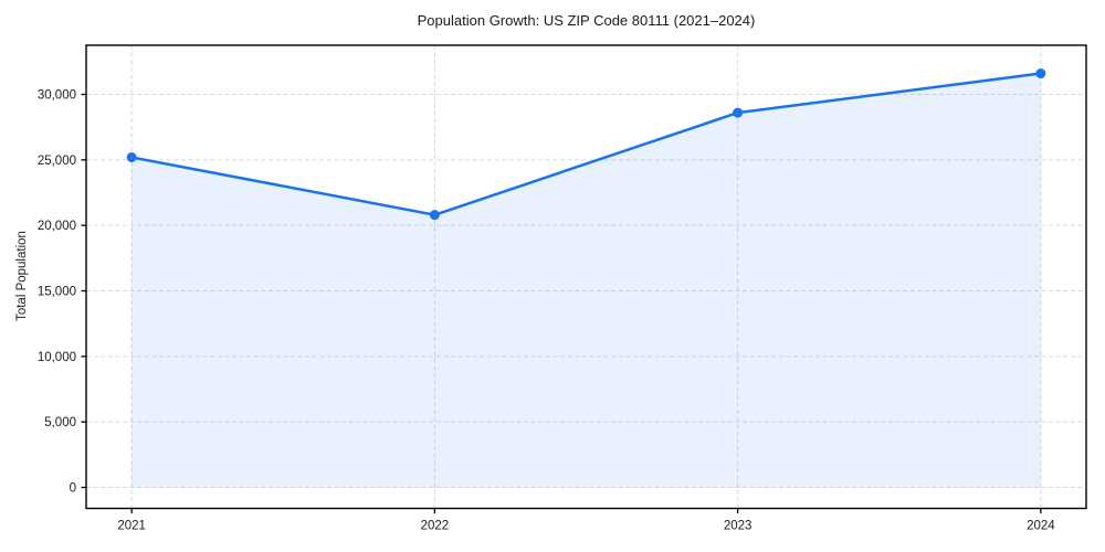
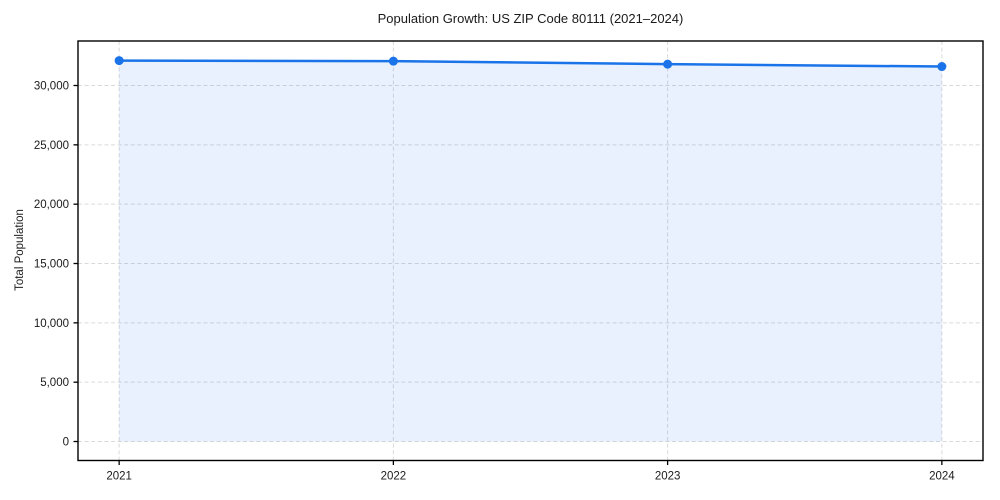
2021: 25200 -> 32100
2022: 20800 -> 32000
2023: 28600 -> 31800
